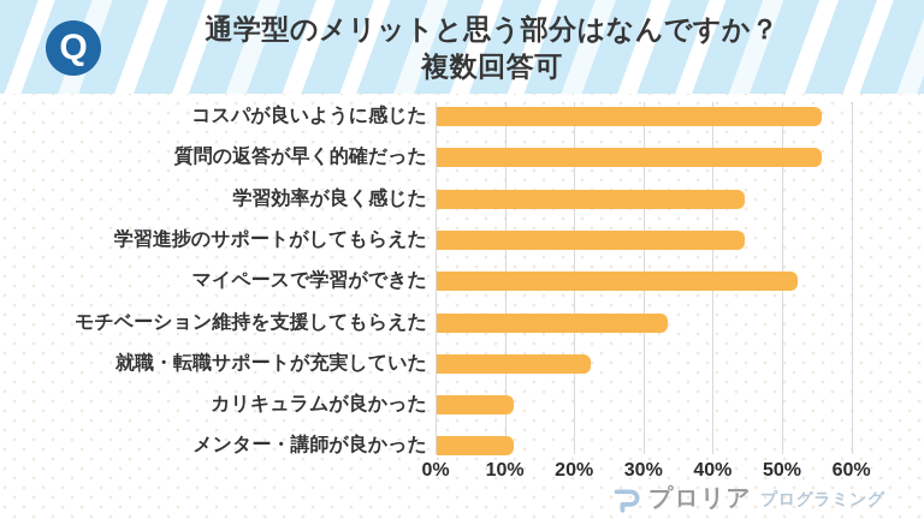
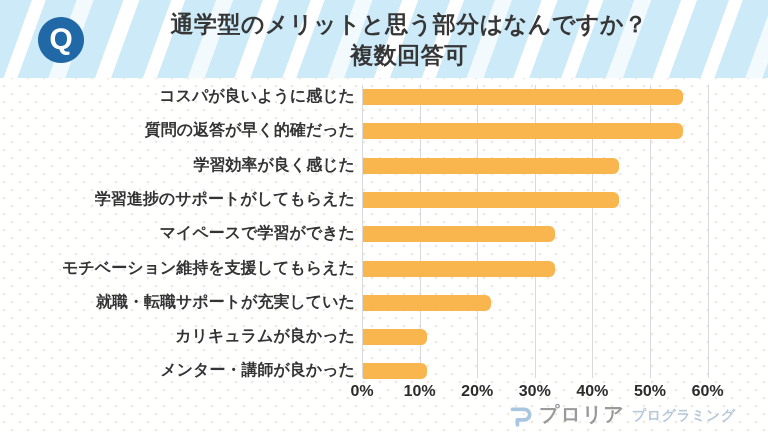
マイペースで学習ができた: 52% -> 33%
